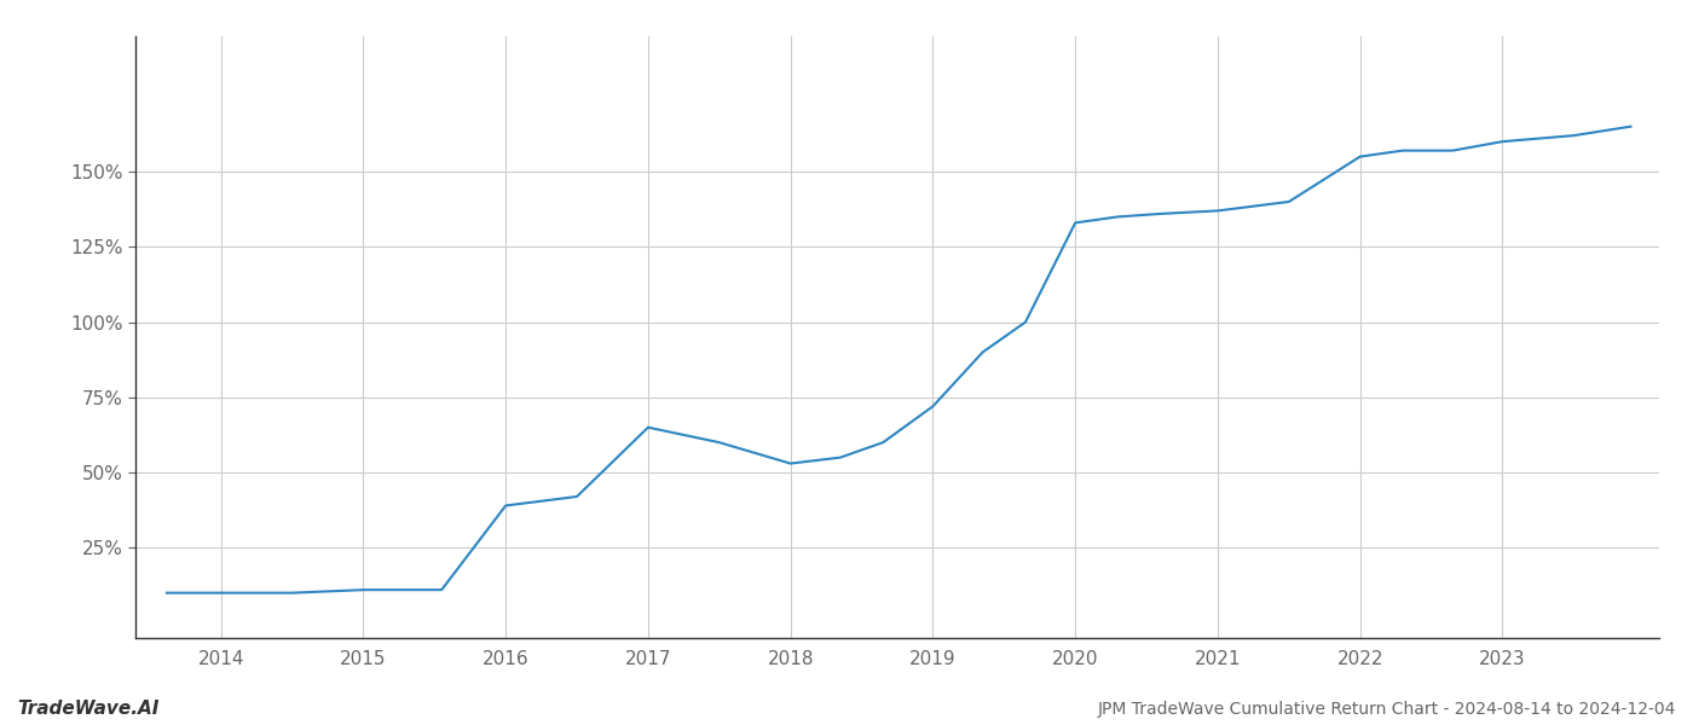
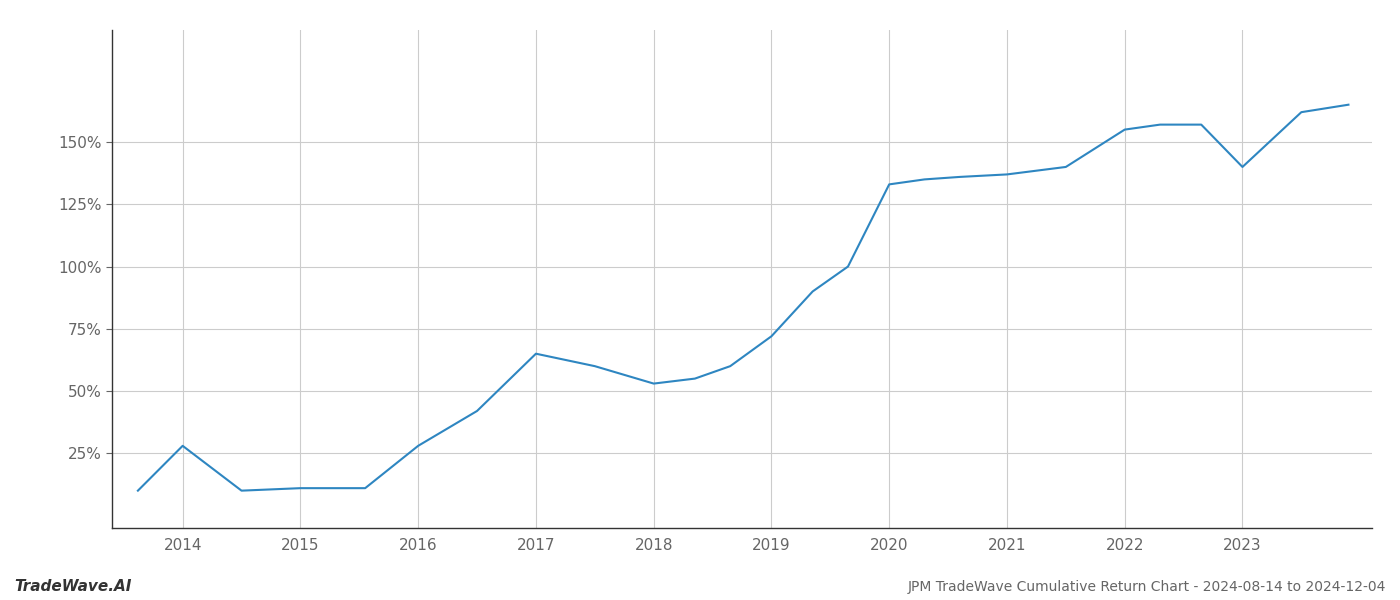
2014: 10% -> 28%
2016: 39% -> 28%
2023: 160% -> 140%
